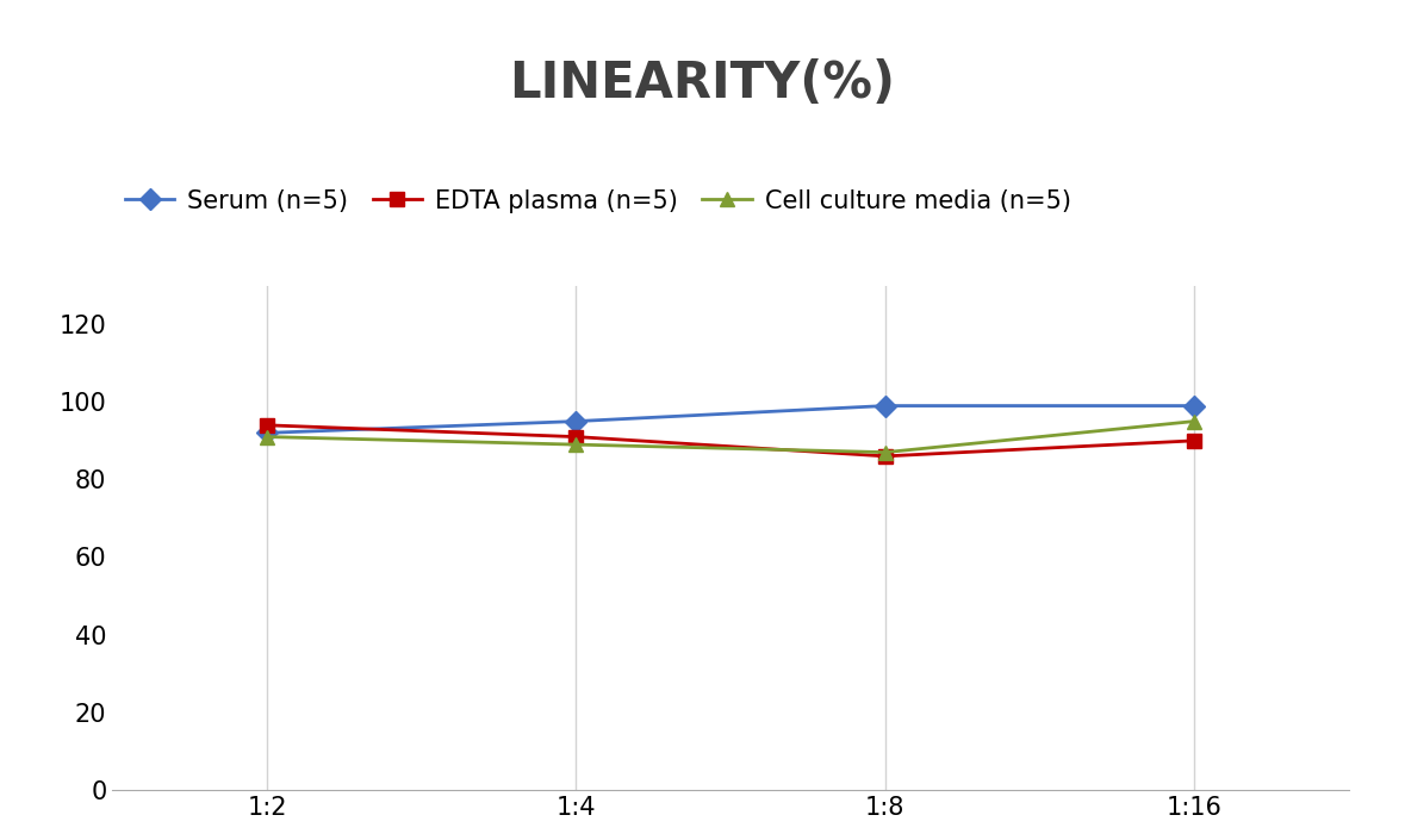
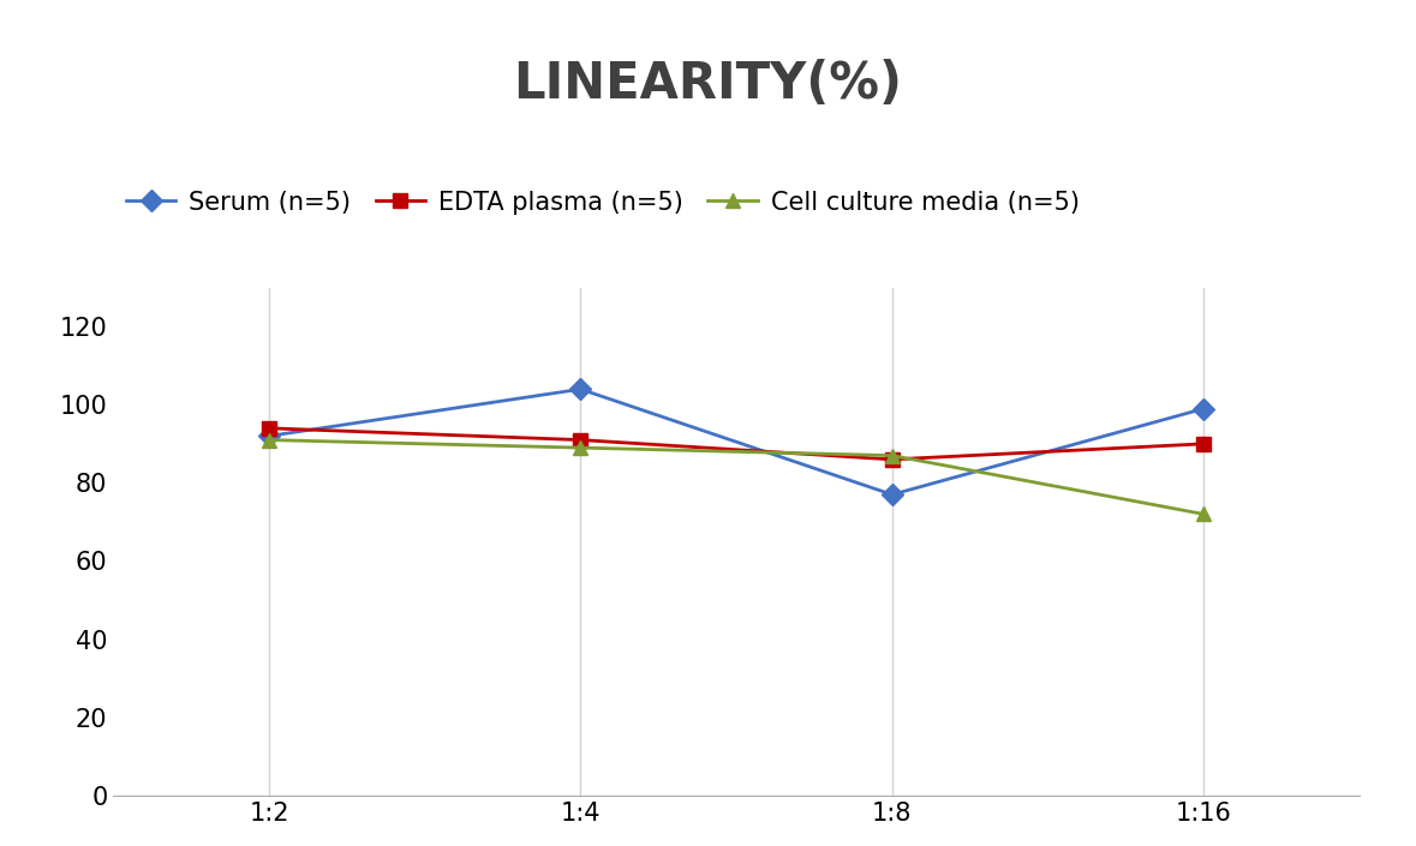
Serum (n=5)/1:4: 95 -> 104
Serum (n=5)/1:8: 99 -> 77
Cell culture media (n=5)/1:16: 95 -> 72
